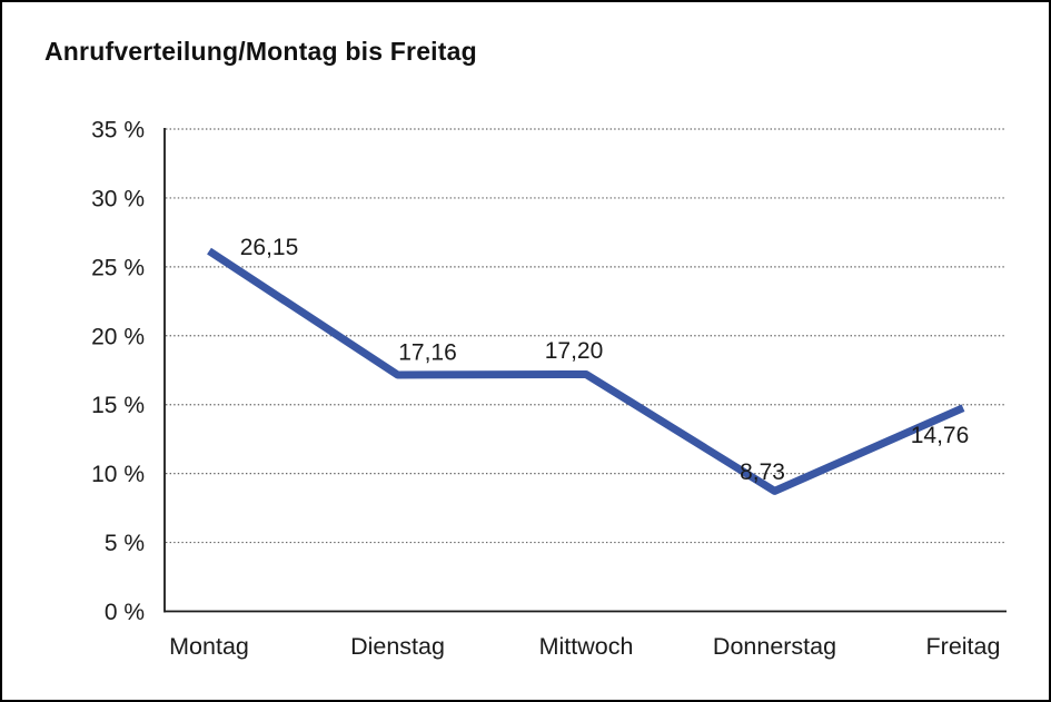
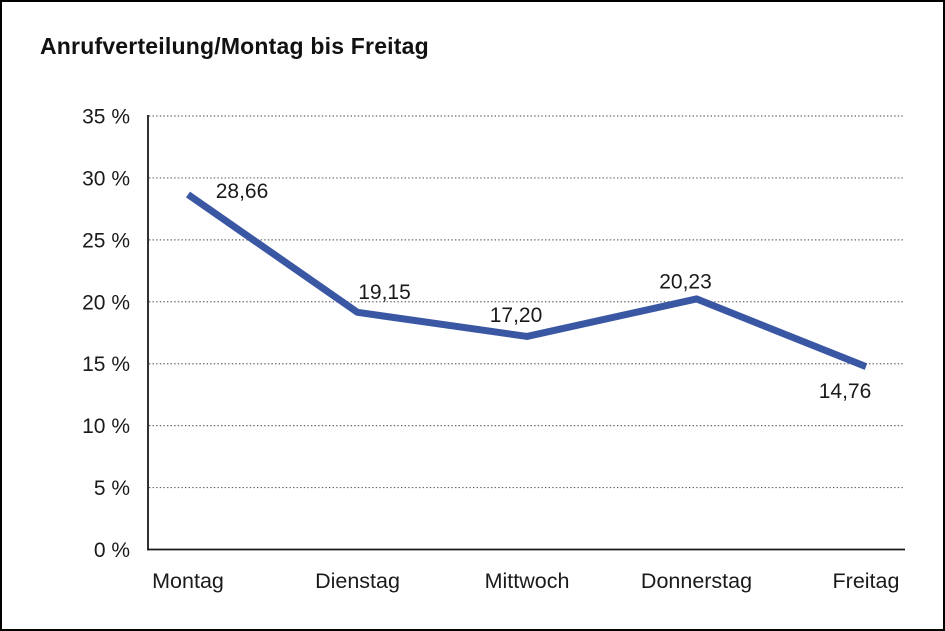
Montag: 26,15 -> 28,66
Dienstag: 17,16 -> 19,15
Donnerstag: 8,73 -> 20,23
